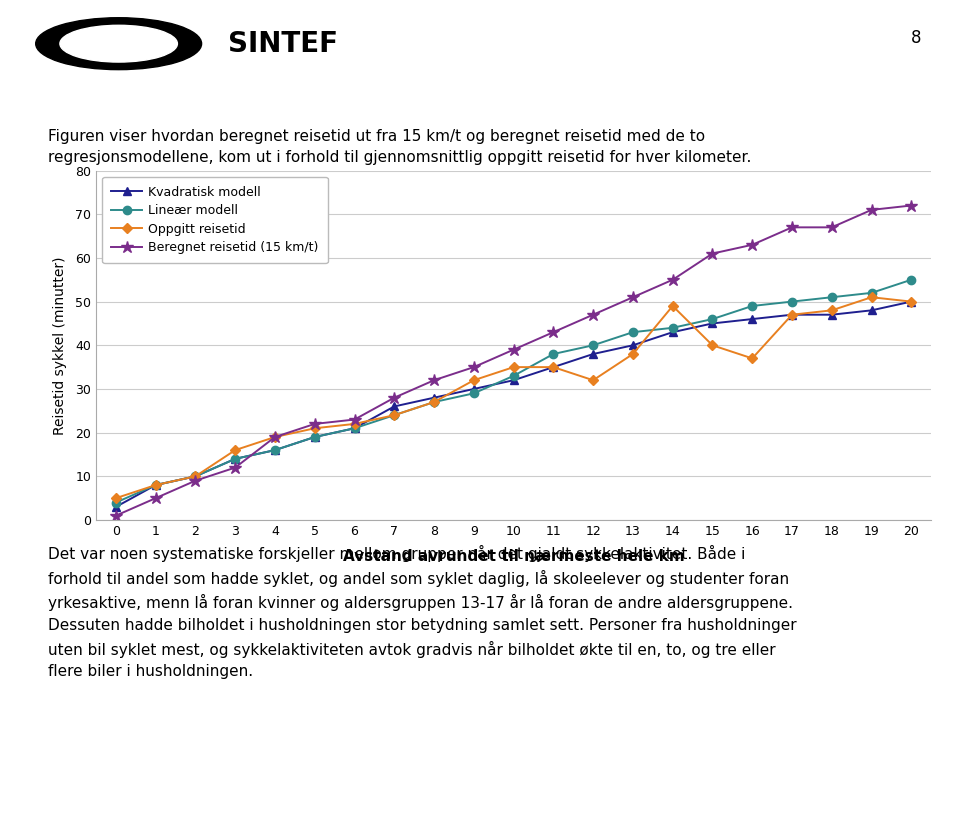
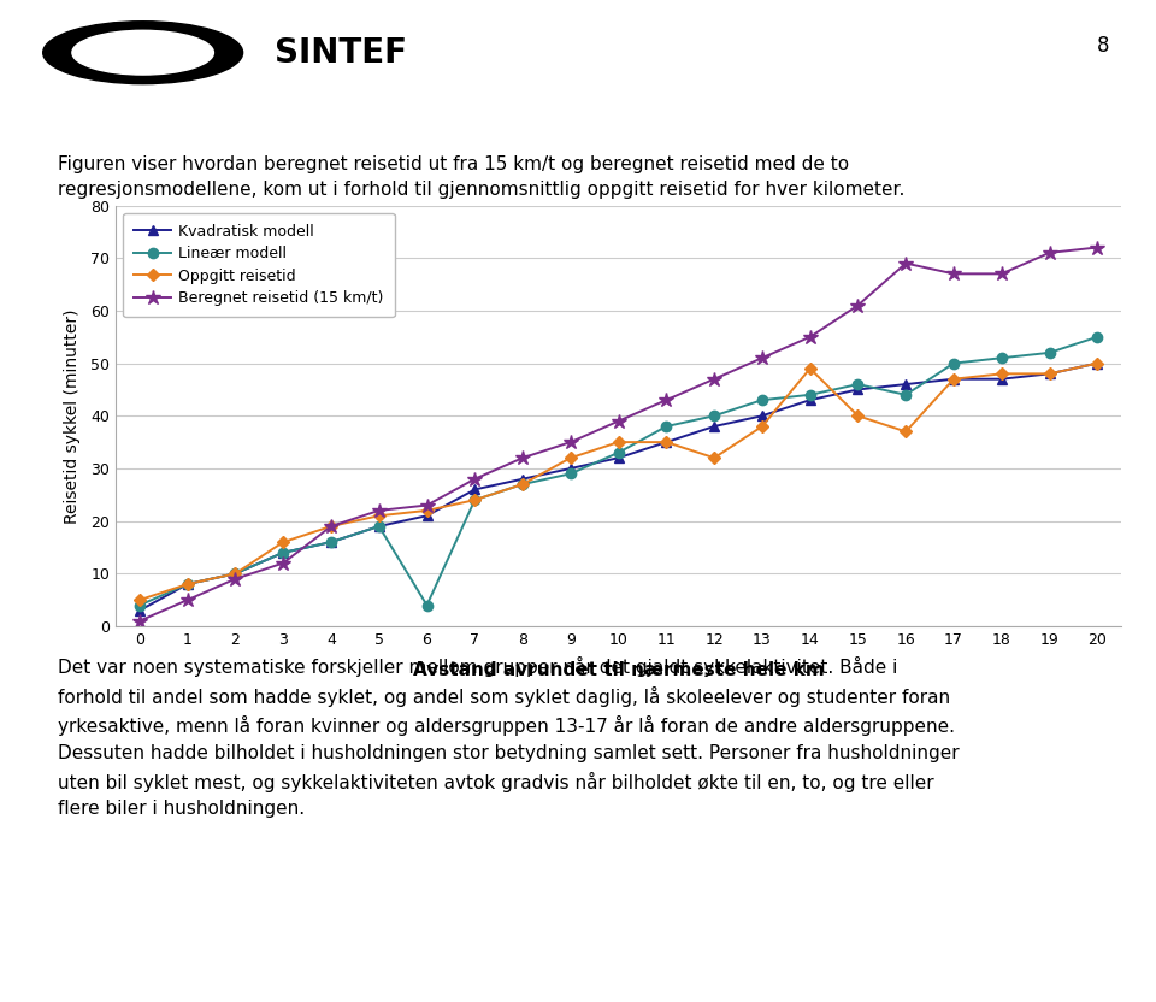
Lineær modell/6: 21 -> 4
Lineær modell/16: 49 -> 44
Beregnet reisetid (15 km/t)/16: 63 -> 69
Oppgitt reisetid/19: 51 -> 48
